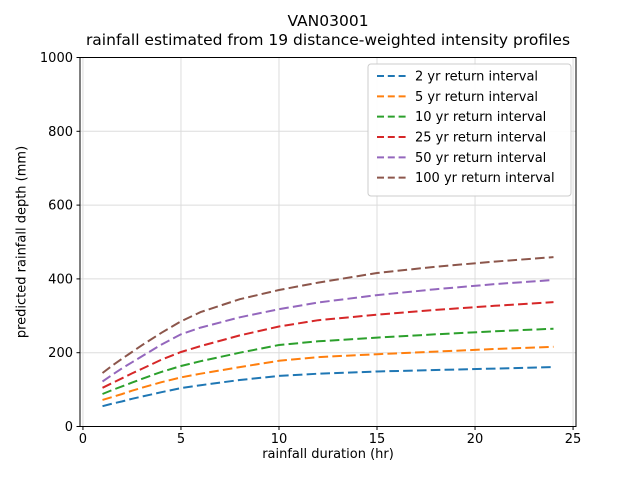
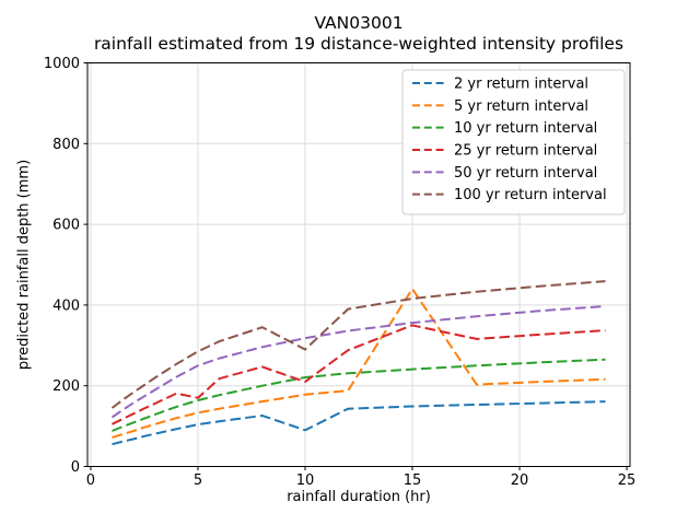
25 yr return interval/5: 200 -> 170
2 yr return interval/10: 140 -> 90
25 yr return interval/10: 270 -> 210
100 yr return interval/10: 370 -> 290
5 yr return interval/15: 200 -> 440
25 yr return interval/15: 300 -> 350
